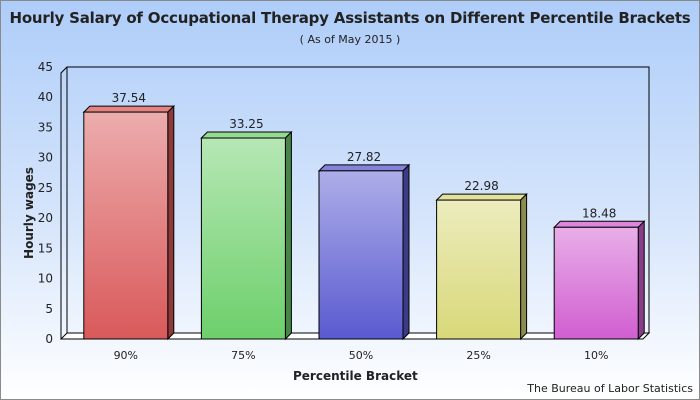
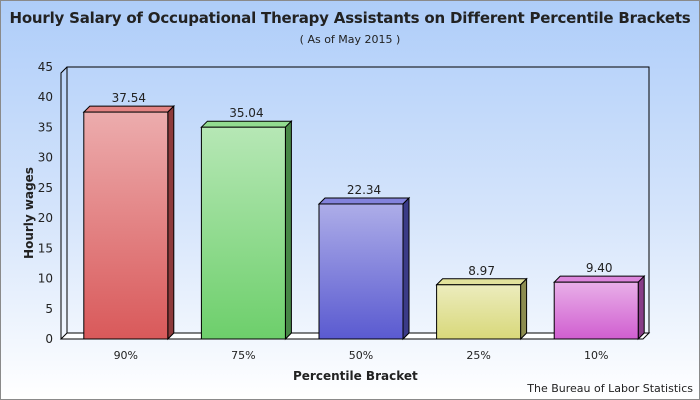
75%: 33.25 -> 35.04
50%: 27.82 -> 22.34
25%: 22.98 -> 8.97
10%: 18.48 -> 9.40
